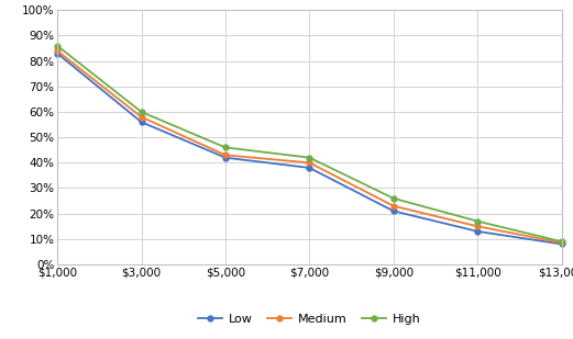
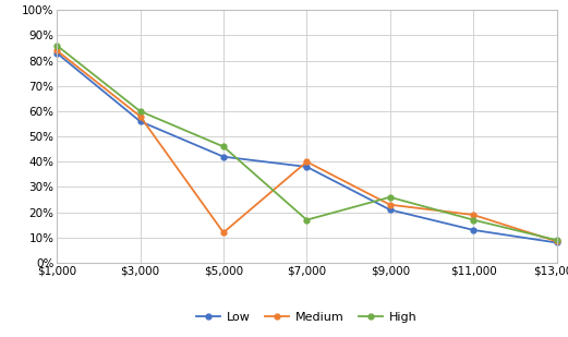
Medium/$5,000: 43.0% -> 12.0%
High/$7,000: 42% -> 17%
Medium/$11,000: 15.0% -> 19.0%
